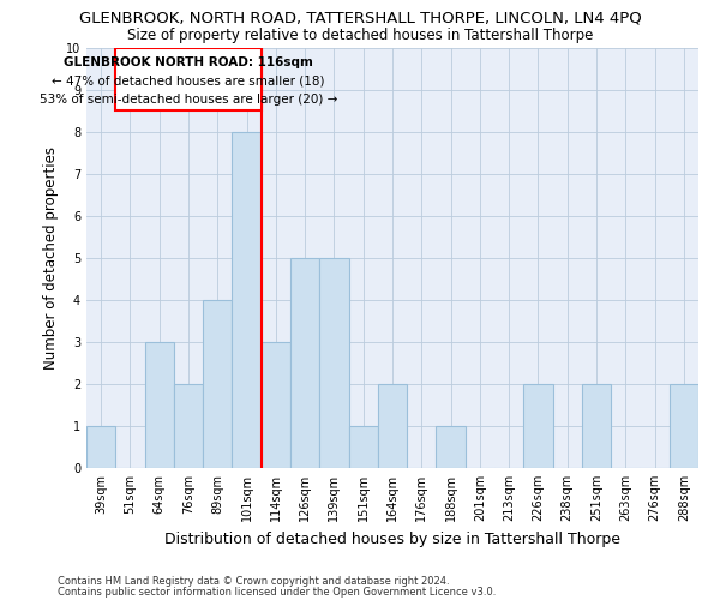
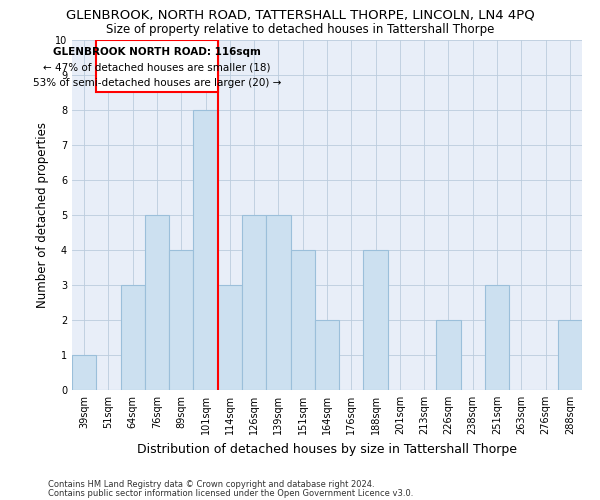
76sqm: 2 -> 5
151sqm: 1 -> 4
188sqm: 1 -> 4
251sqm: 2 -> 3
